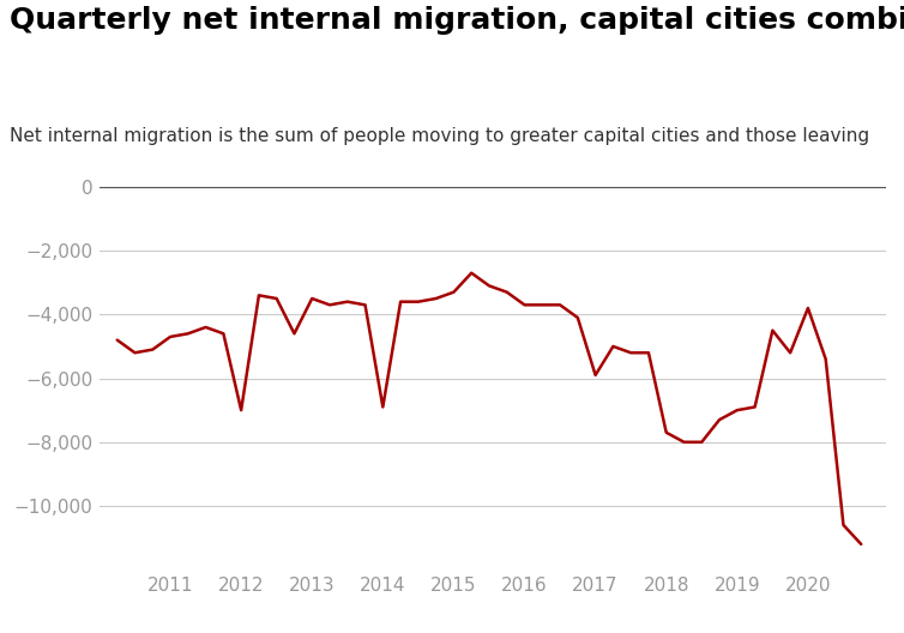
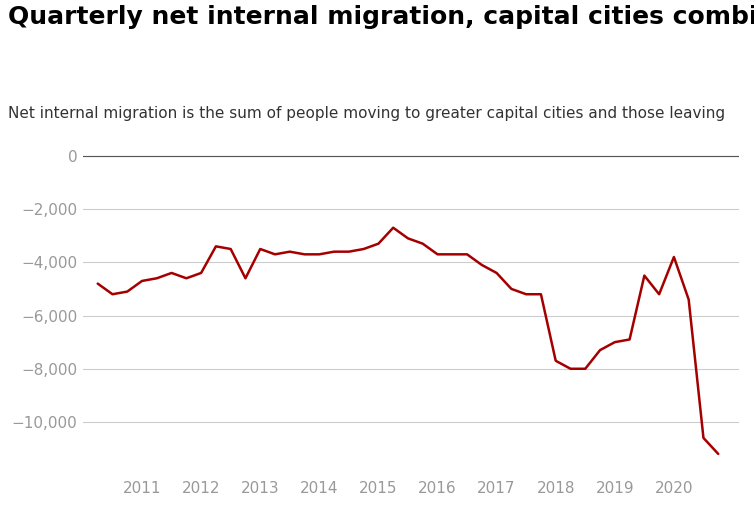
2012: -7,000 -> -4,400
2014: -6,900 -> -3,700
2017: -5,900 -> -4,400
